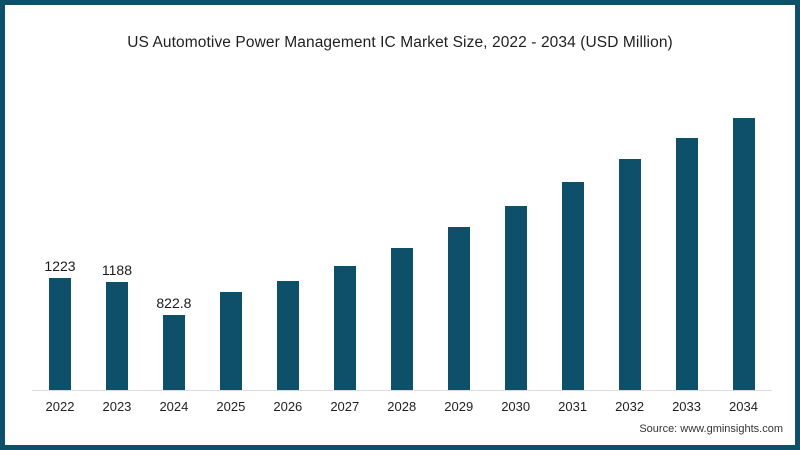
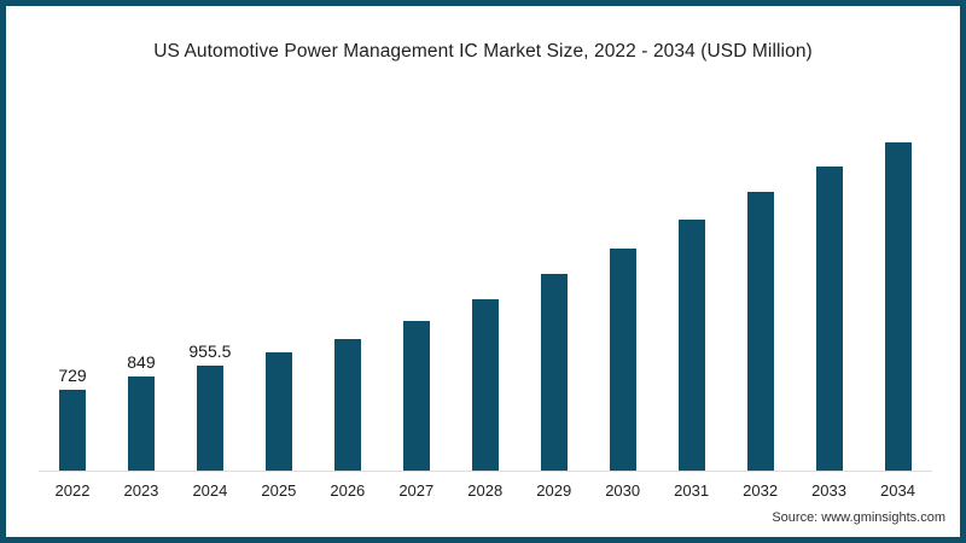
2022: 1223 -> 729
2023: 1188 -> 849
2024: 822.8 -> 955.5
